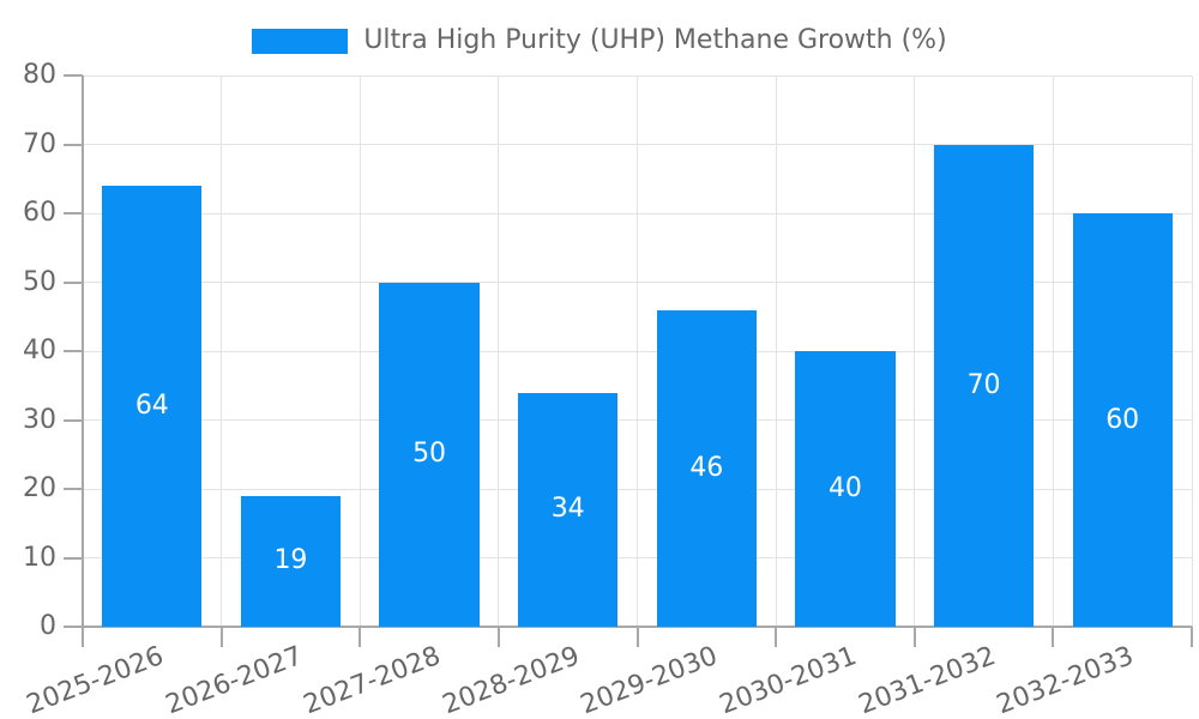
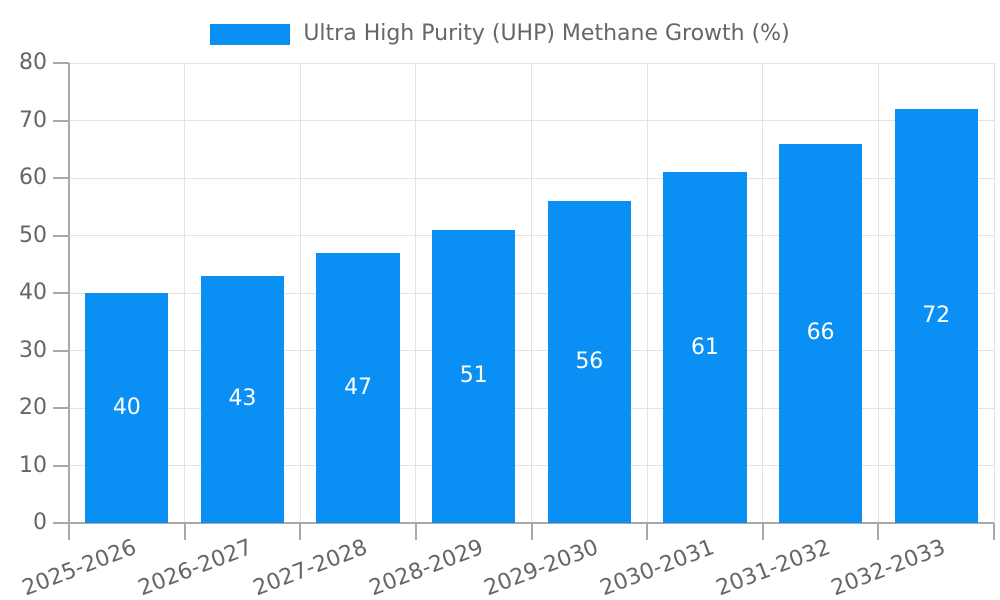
2025-2026: 64 -> 40
2026-2027: 19 -> 43
2027-2028: 50 -> 47
2028-2029: 34 -> 51
2029-2030: 46 -> 56
2030-2031: 40 -> 61
2031-2032: 70 -> 66
2032-2033: 60 -> 72
